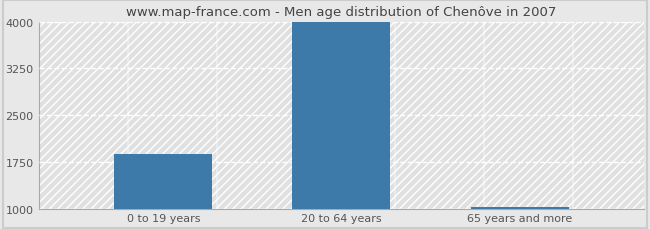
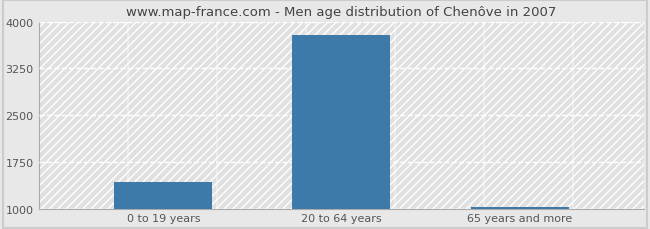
0 to 19 years: 1870 -> 1420
20 to 64 years: 4000 -> 3780
